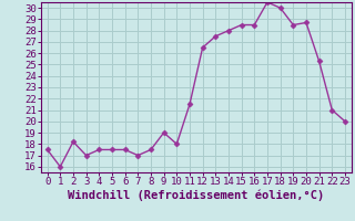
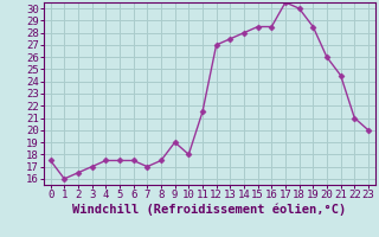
2: 18.2 -> 16.5
12: 26.5 -> 27.0
20: 28.7 -> 26.0
21: 25.3 -> 24.5
